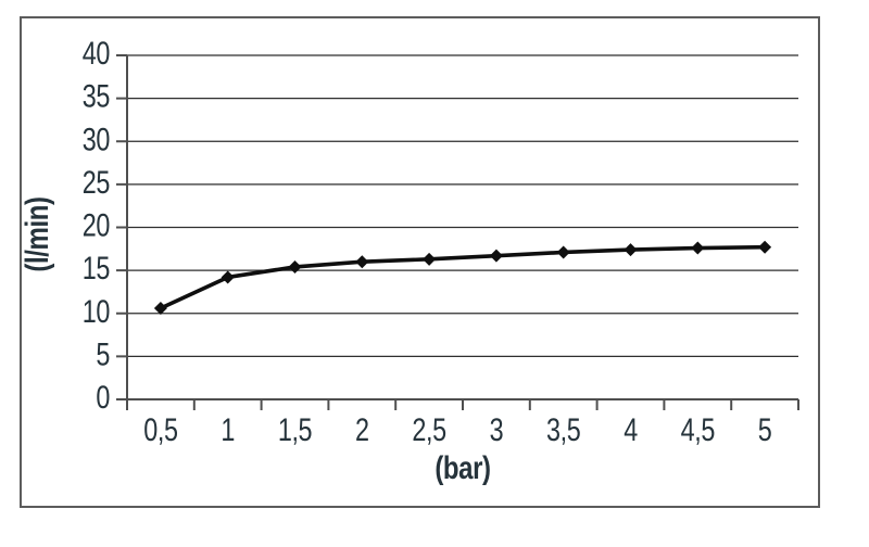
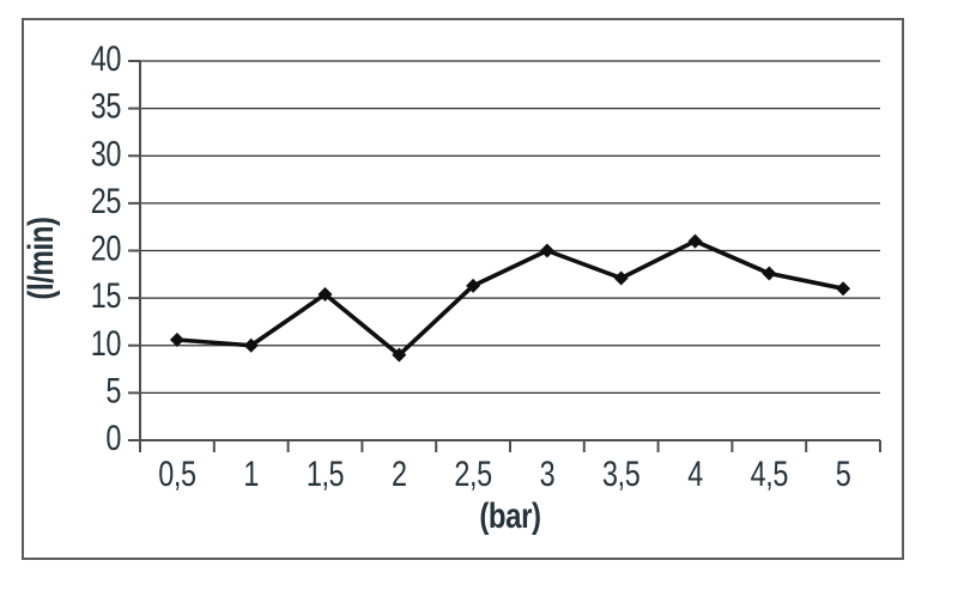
1: 14 -> 10
2: 16 -> 9
3: 17 -> 20
4: 17 -> 21
5: 18 -> 16
